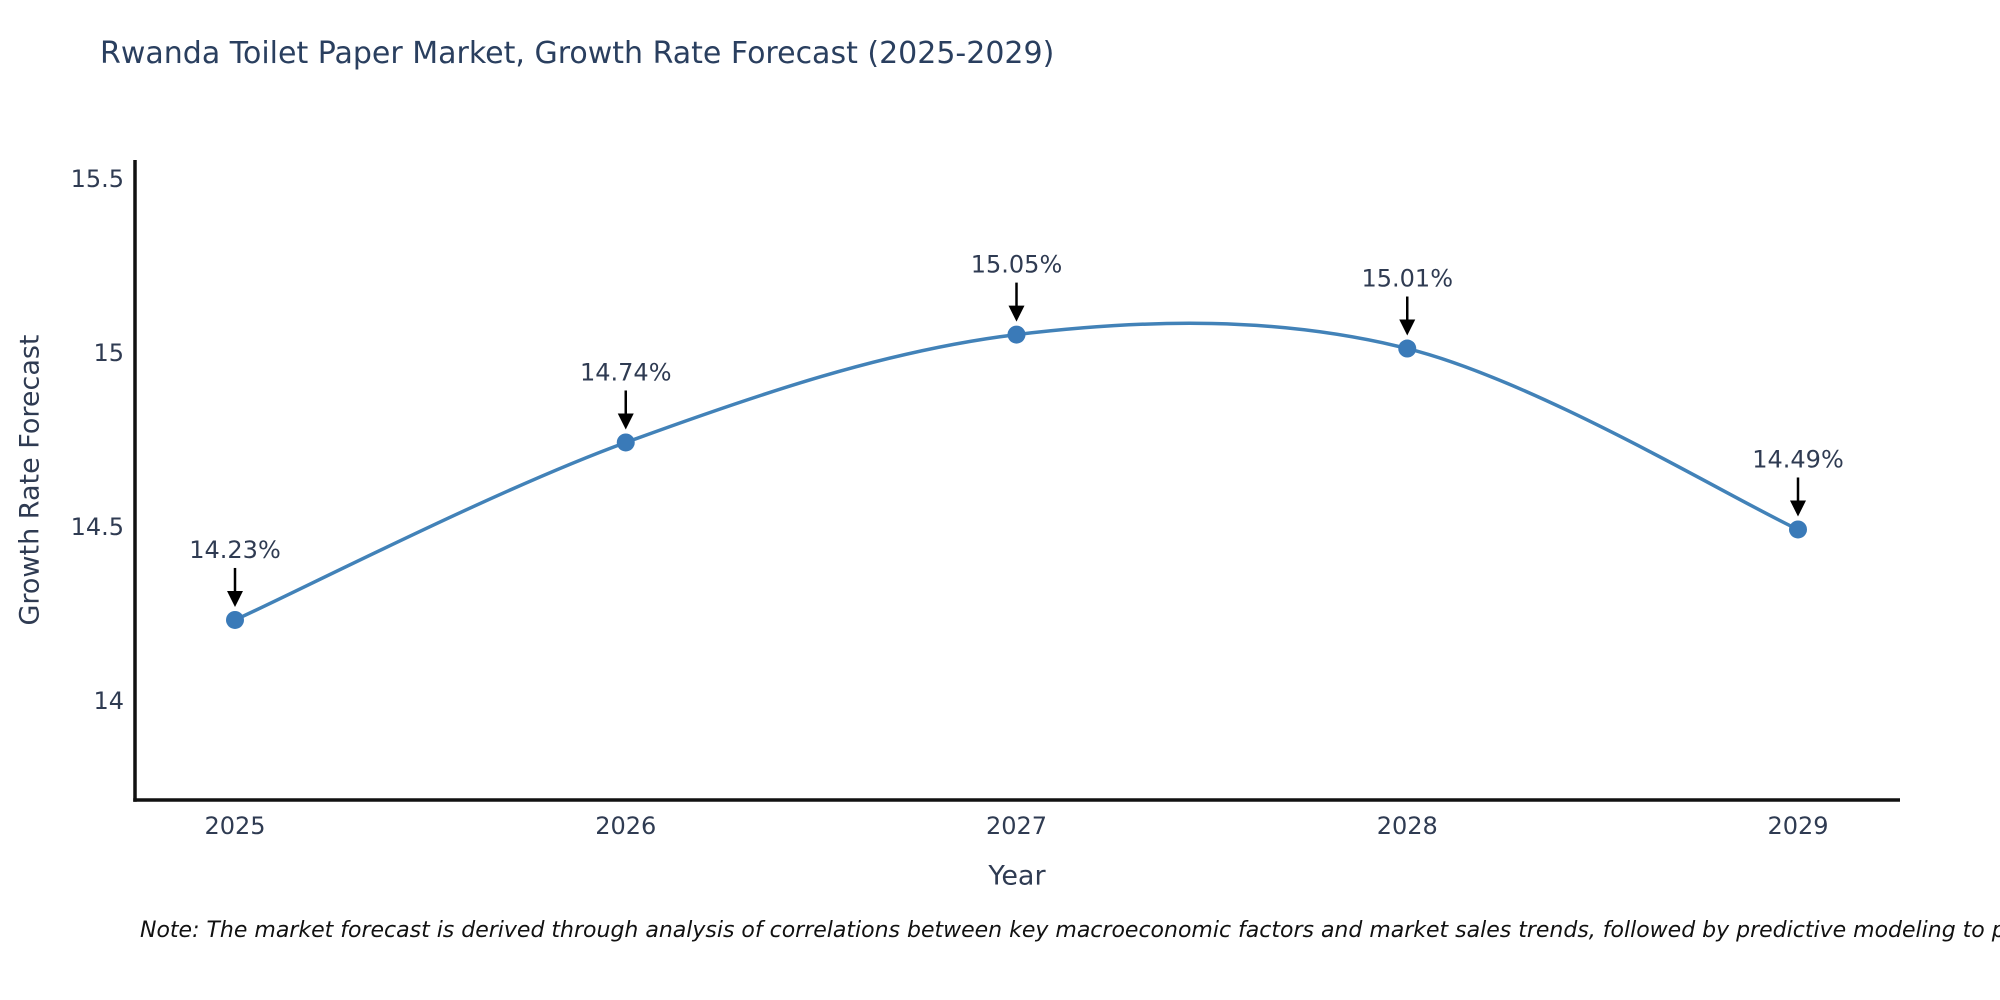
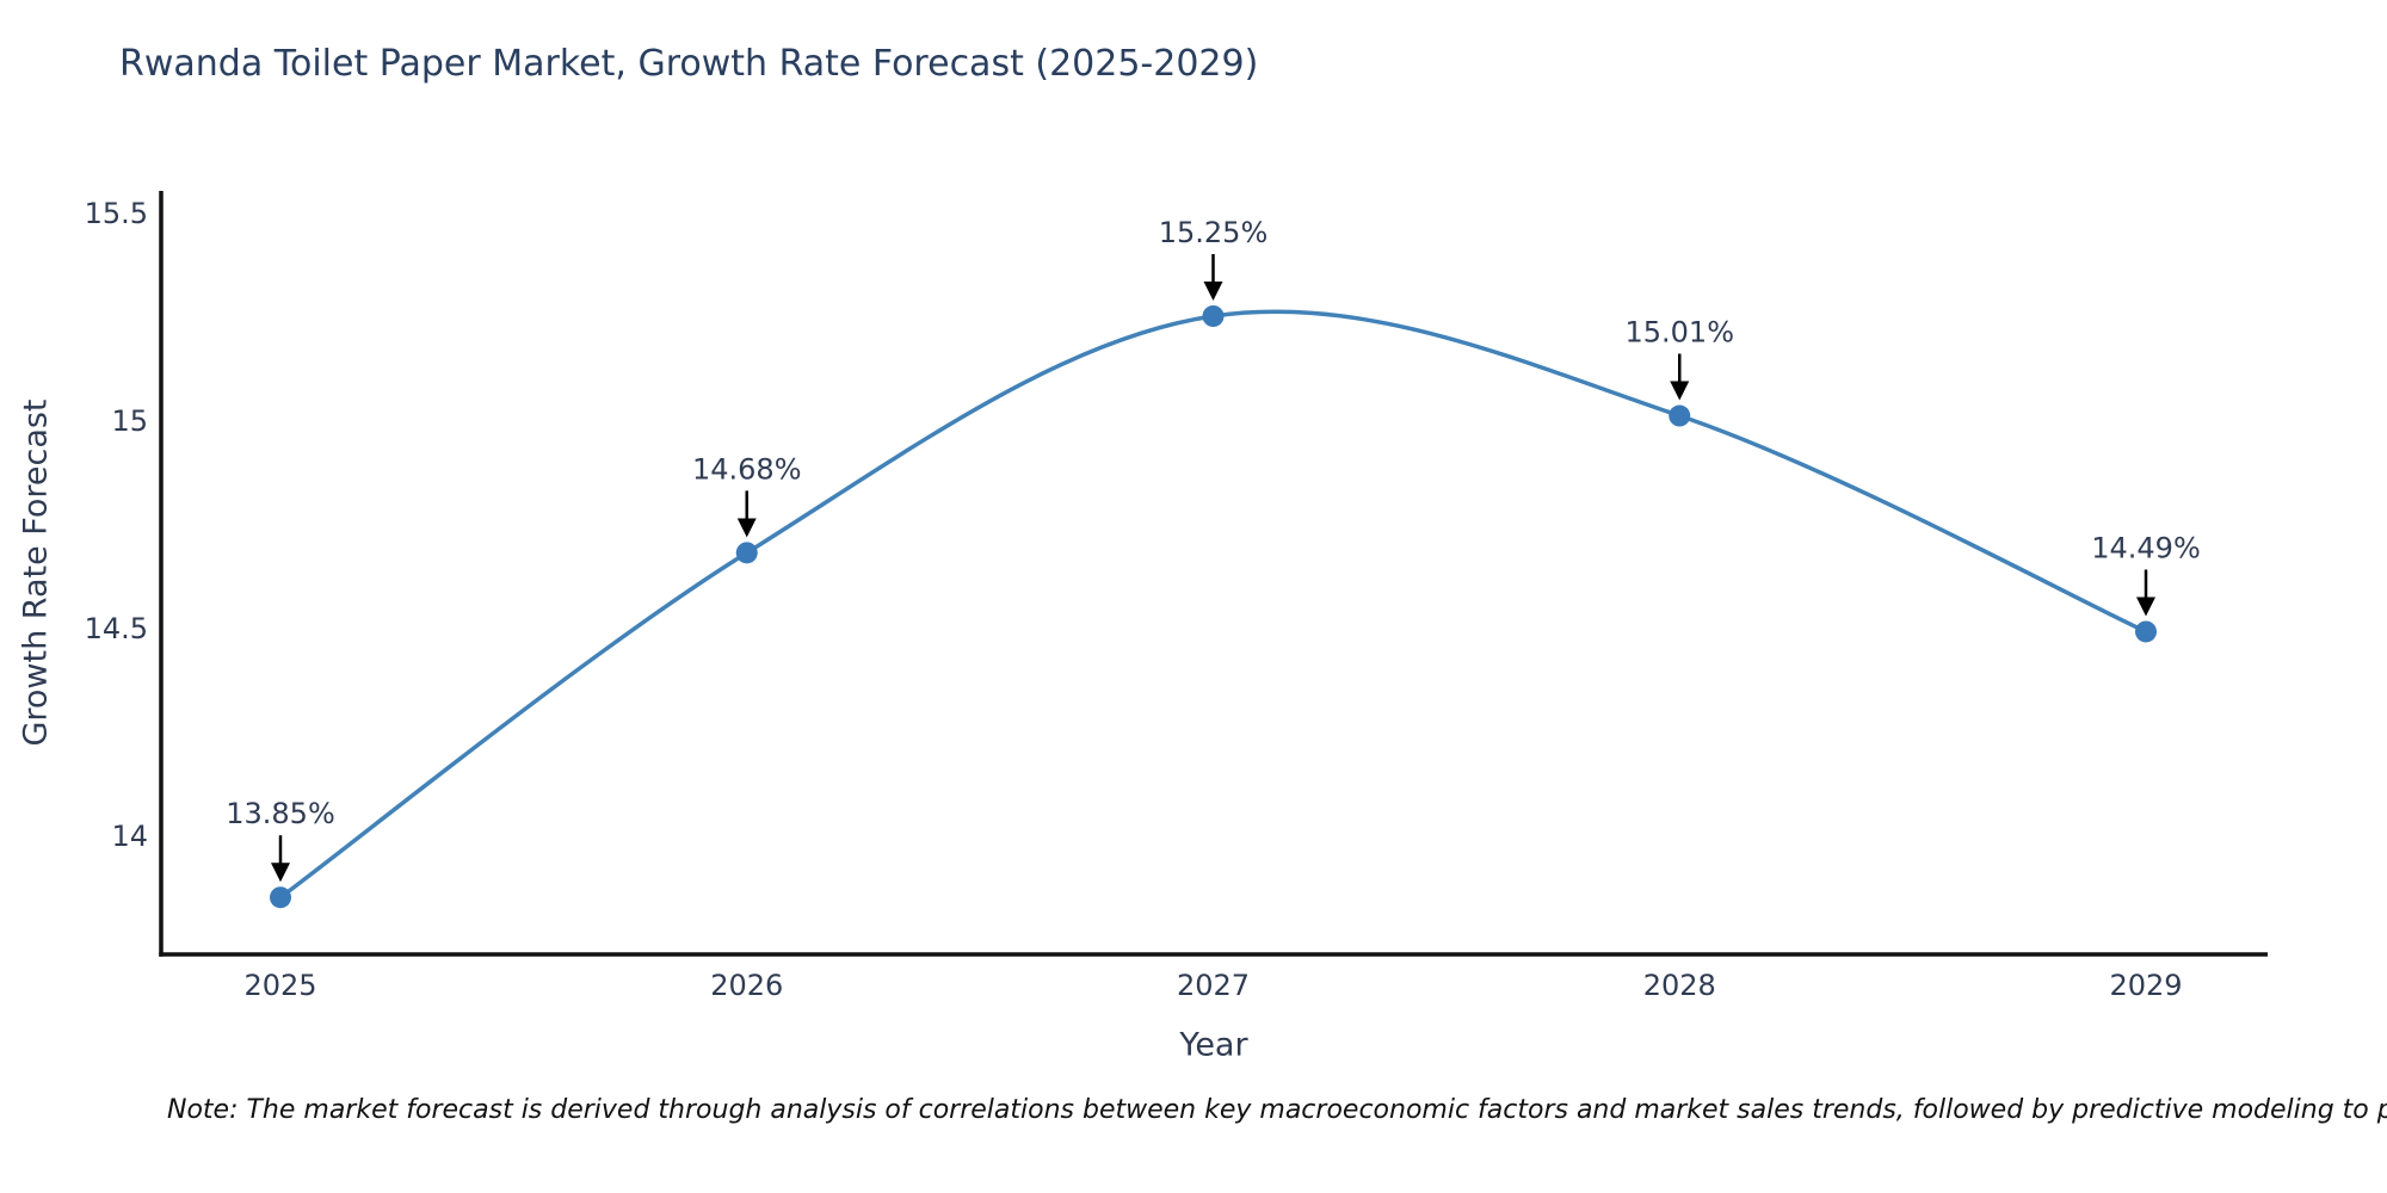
2025: 14.23% -> 13.85%
2026: 14.74% -> 14.68%
2027: 15.05% -> 15.25%
